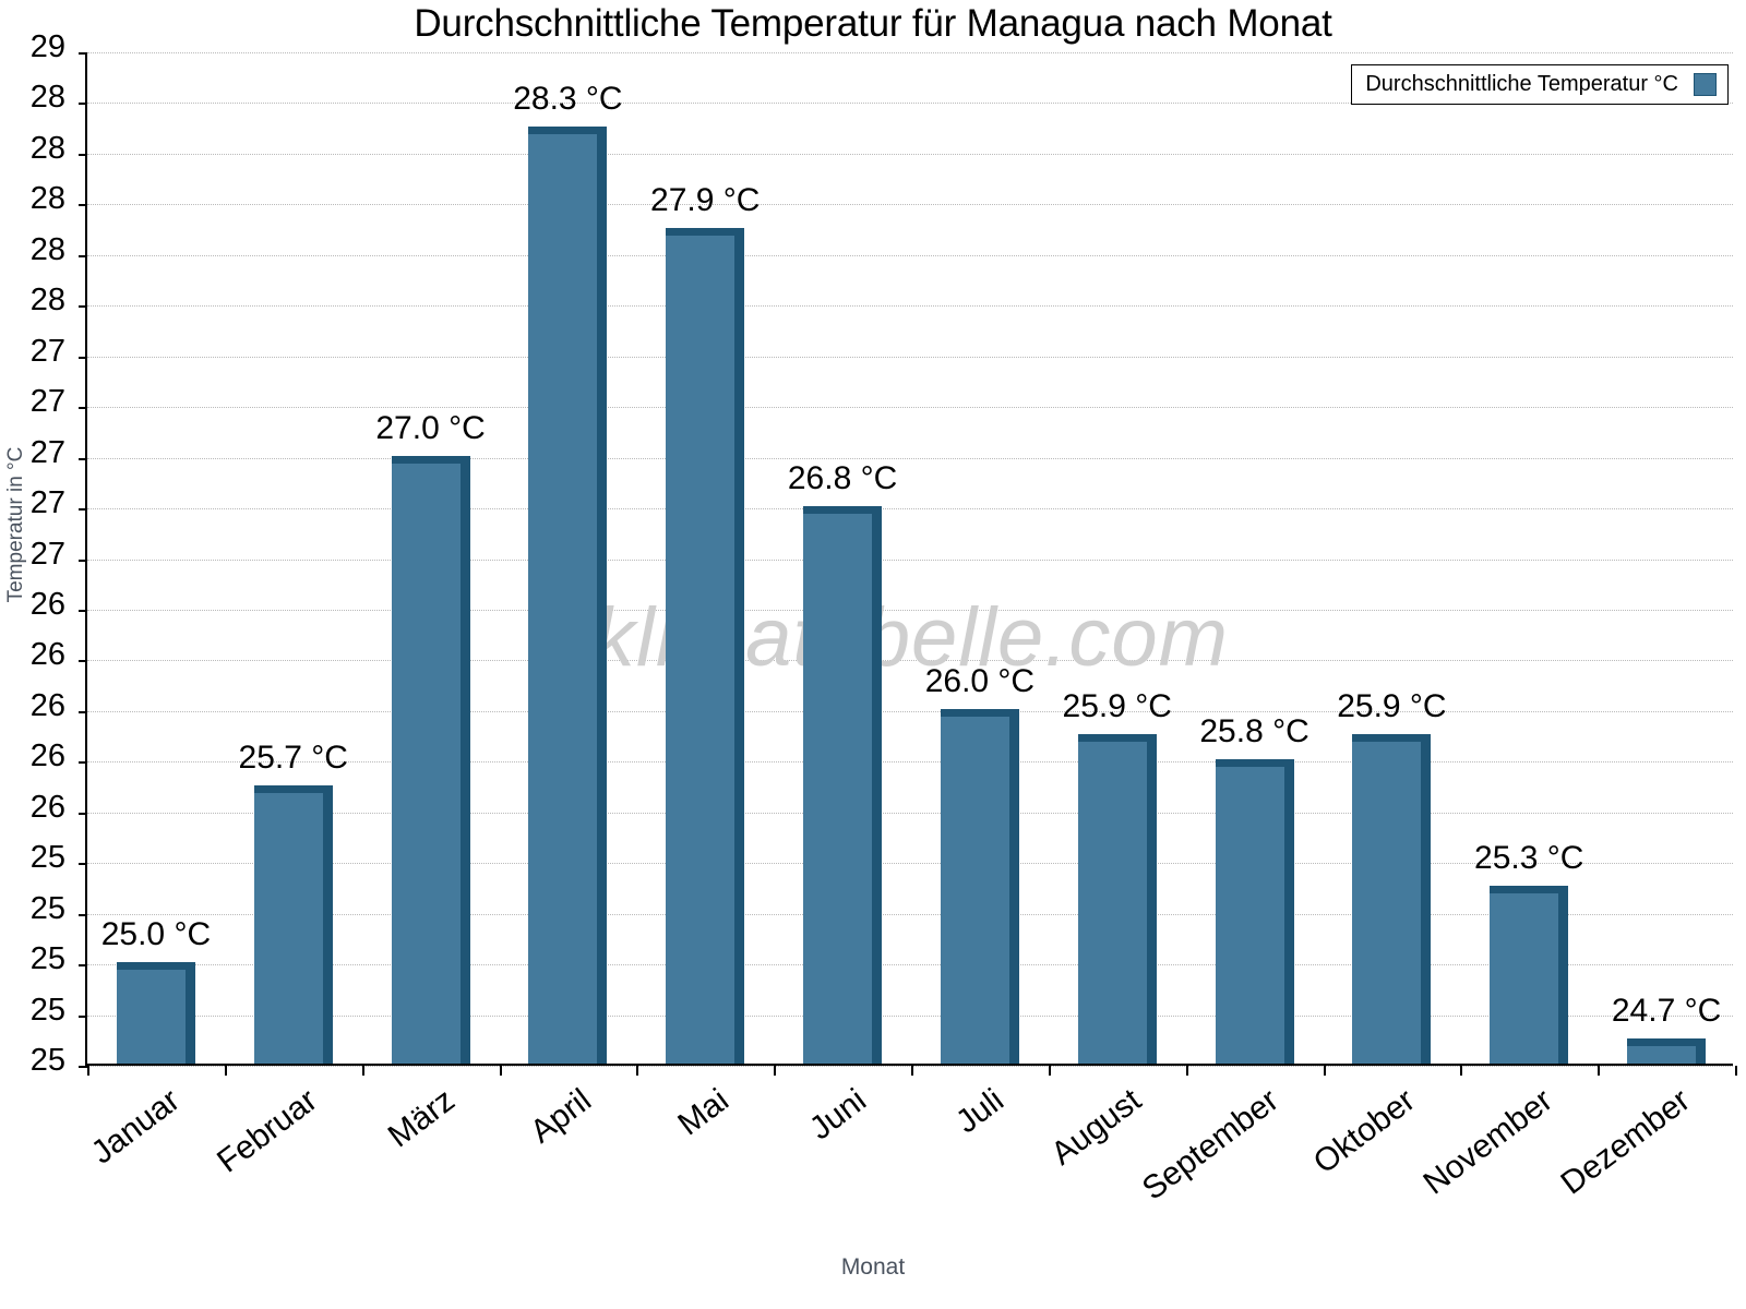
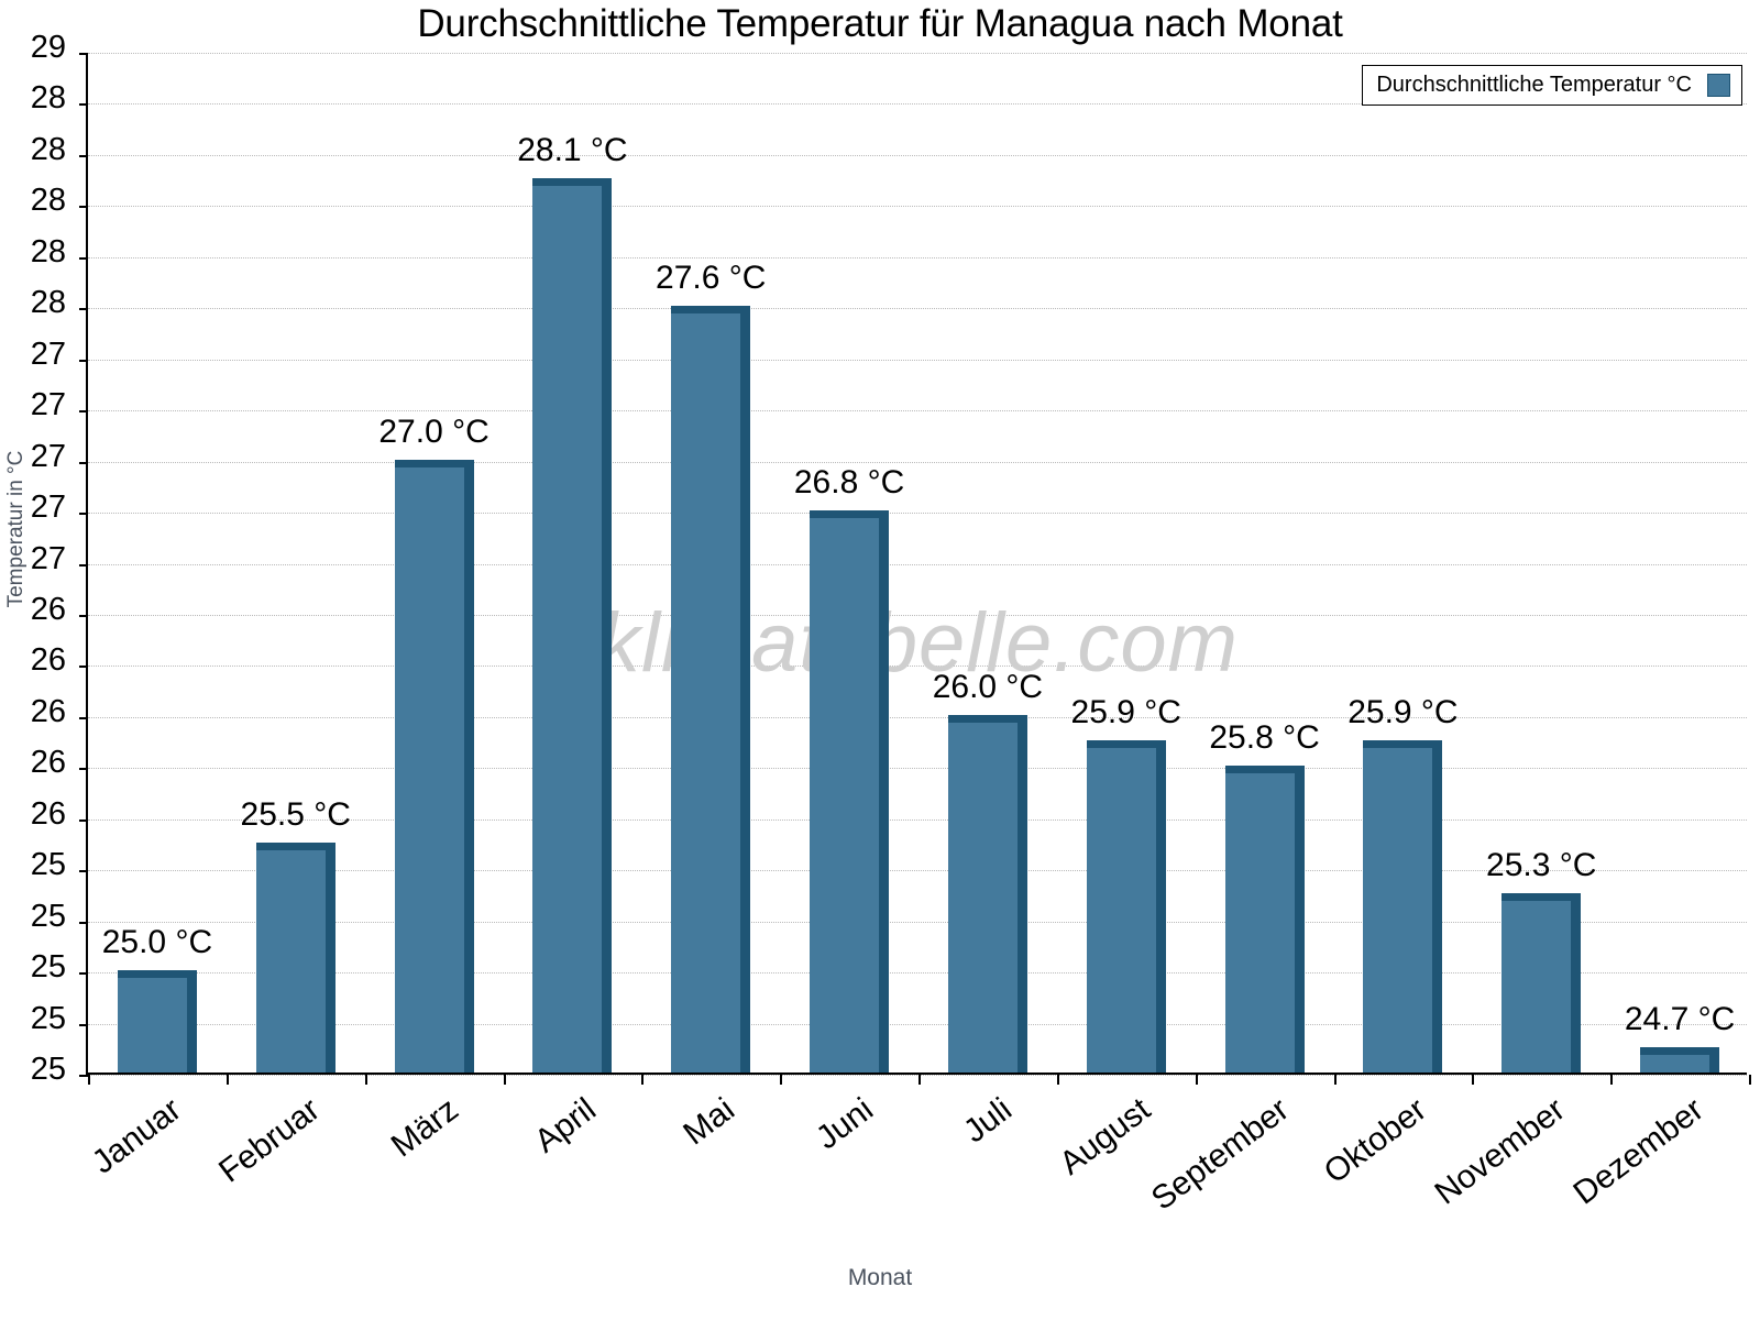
Februar: 25.7 -> 25.5
April: 28.3 -> 28.1
Mai: 27.9 -> 27.6
